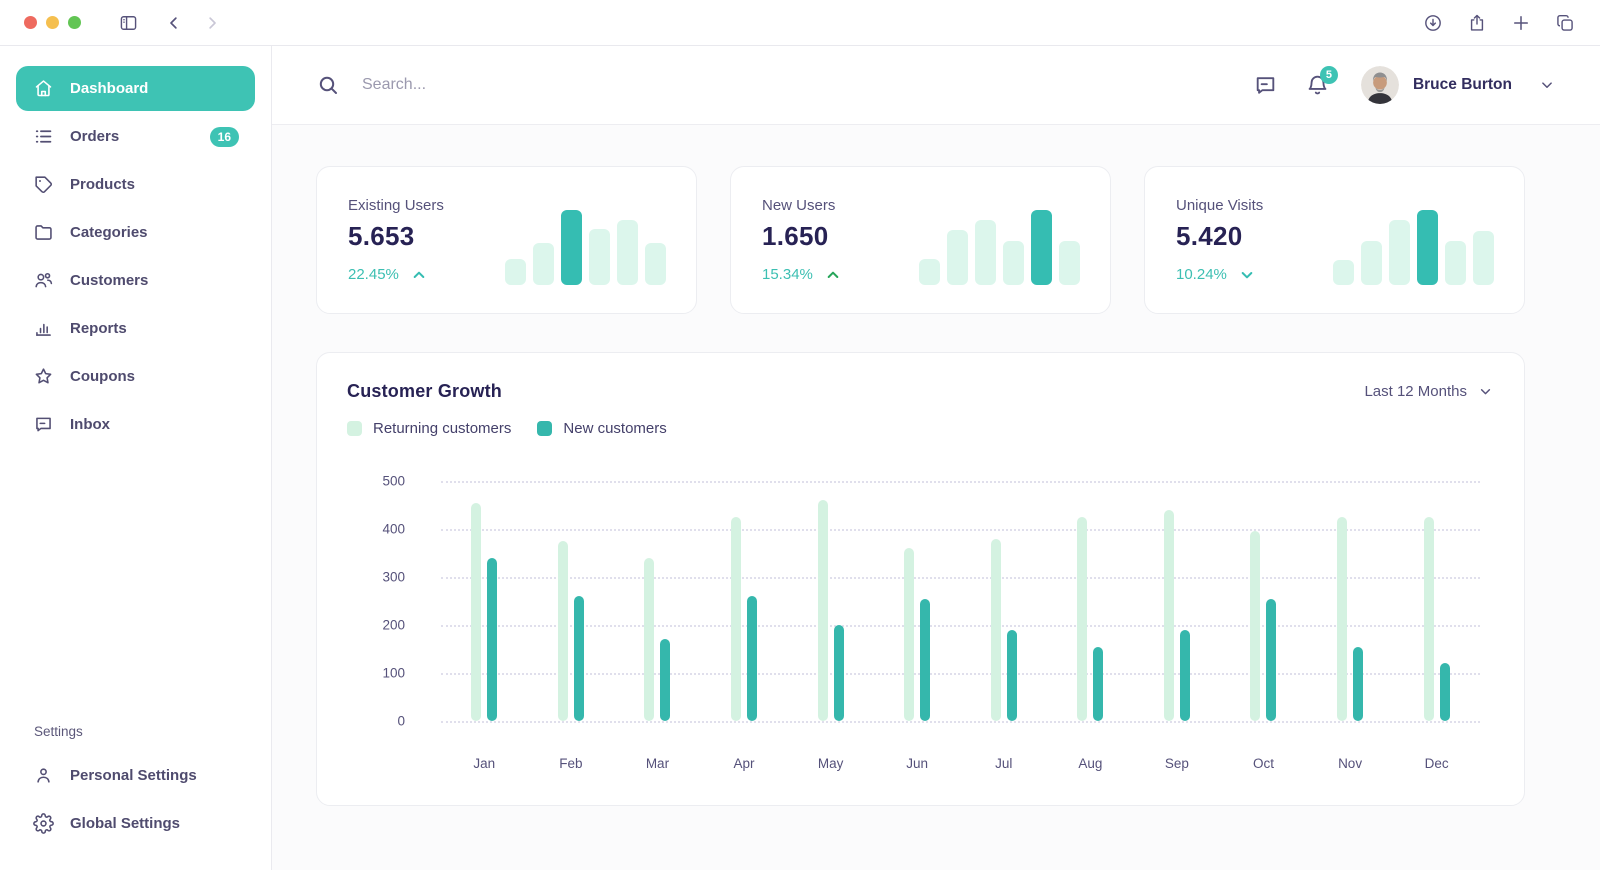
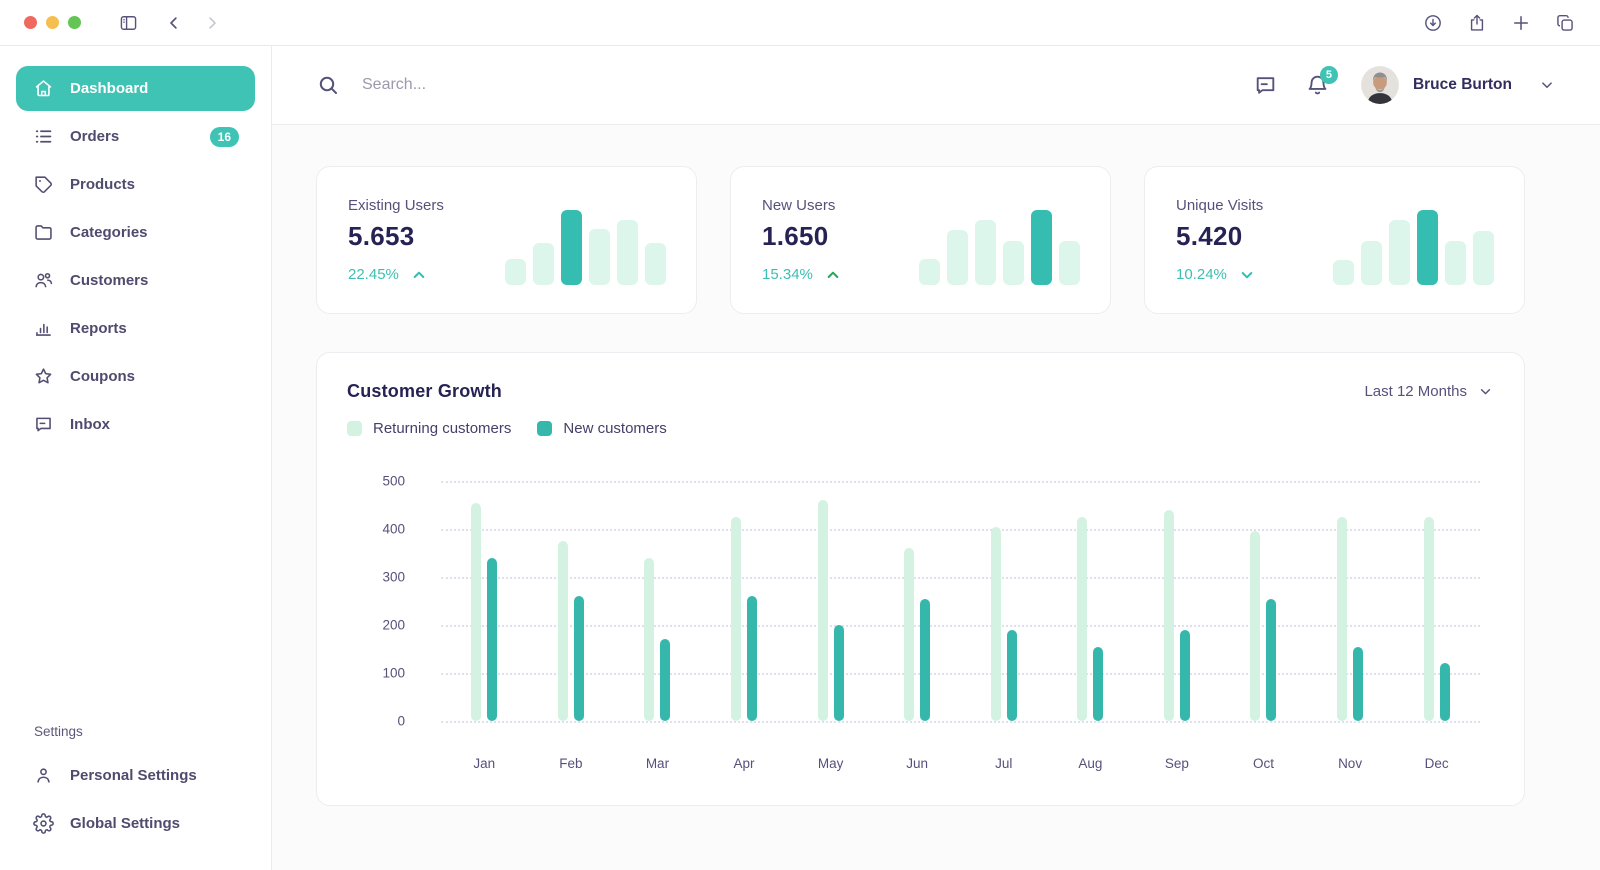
Returning customers/Jul: 380 -> 400
